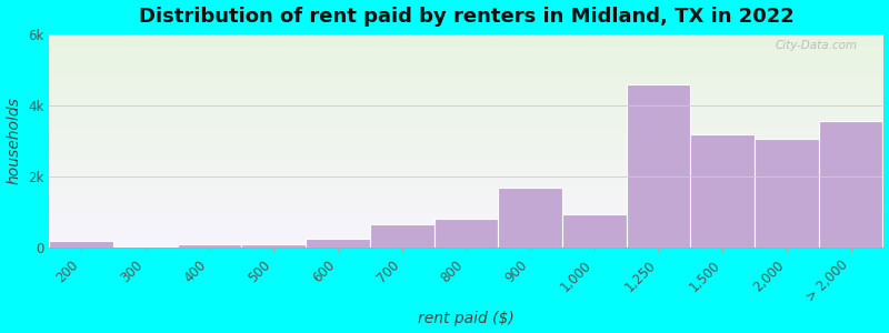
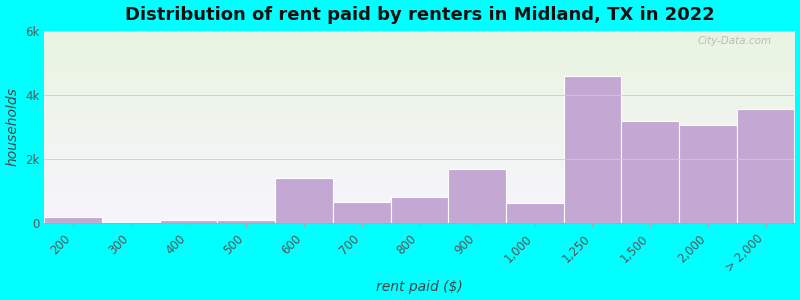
600: 0.26k -> 1.40k
1,000: 0.95k -> 0.65k
